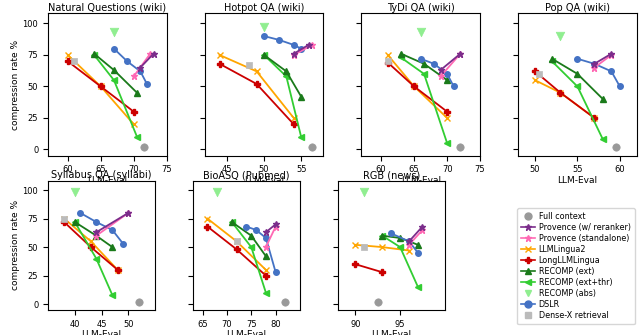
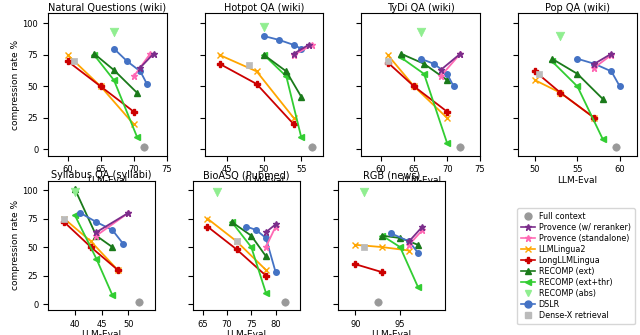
RECOMP (ext)/40: 72 -> 101
RECOMP (ext+thr)/40: 72 -> 78
